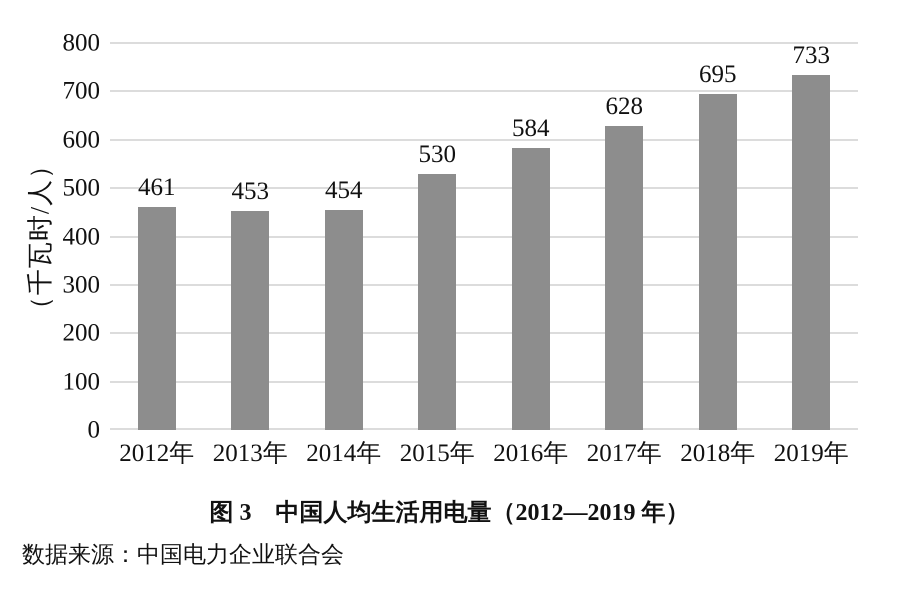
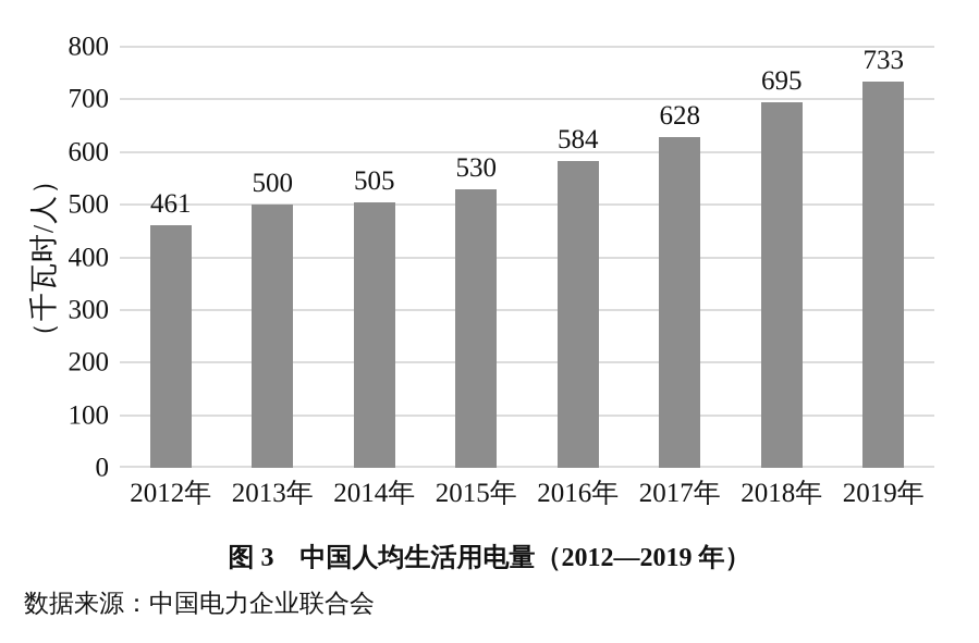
2013年: 453 -> 500
2014年: 454 -> 505
